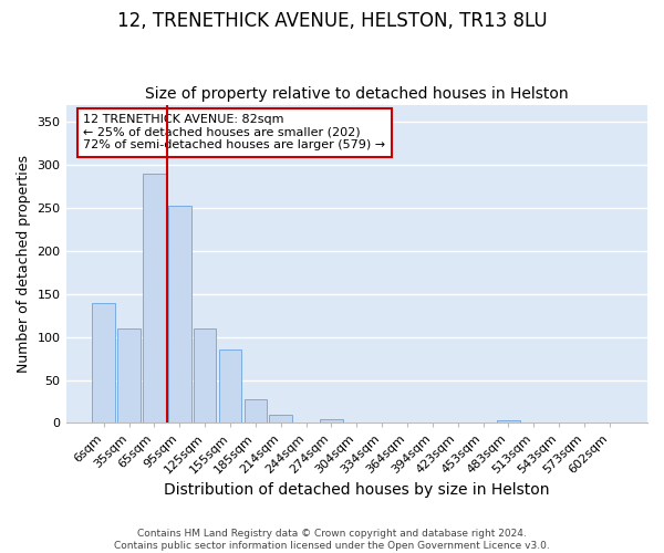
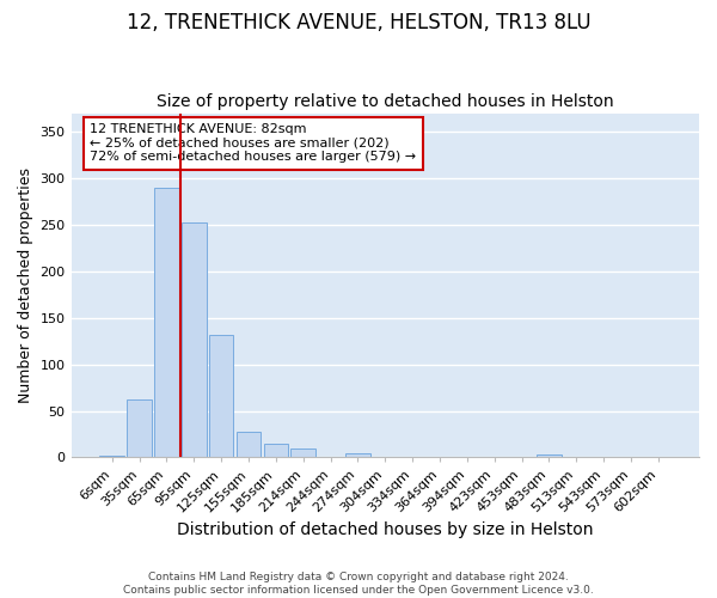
6sqm: 140 -> 2
35sqm: 110 -> 62
125sqm: 110 -> 132
155sqm: 86 -> 28
185sqm: 28 -> 15
